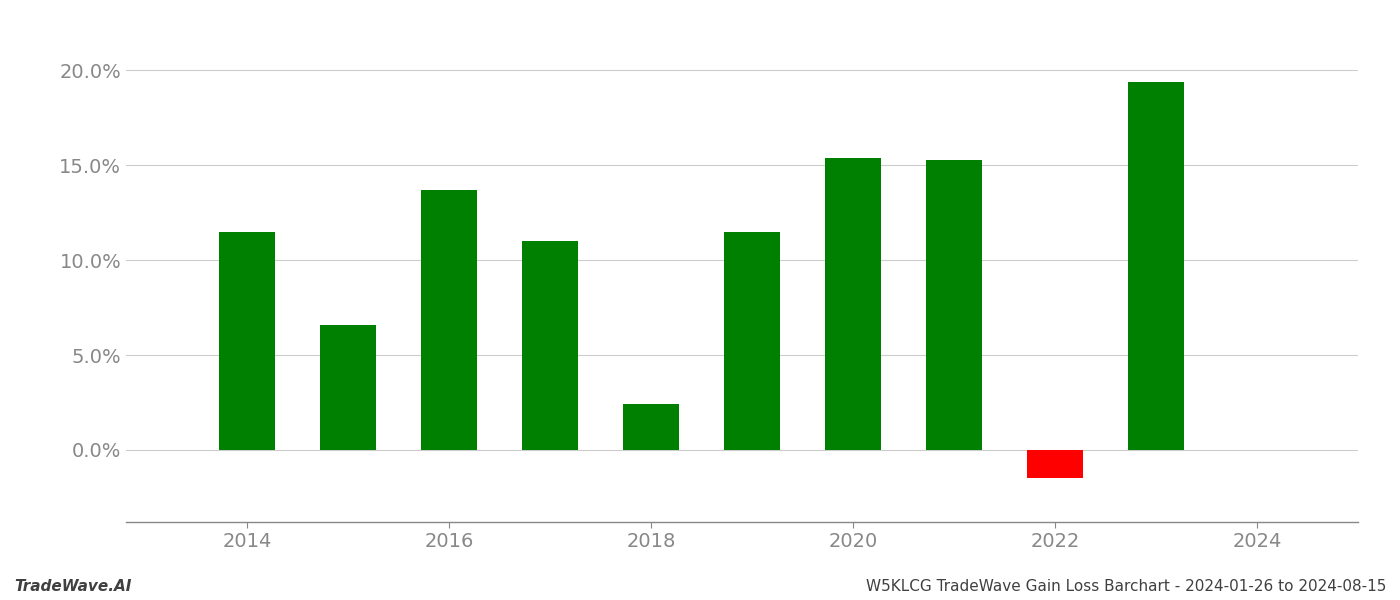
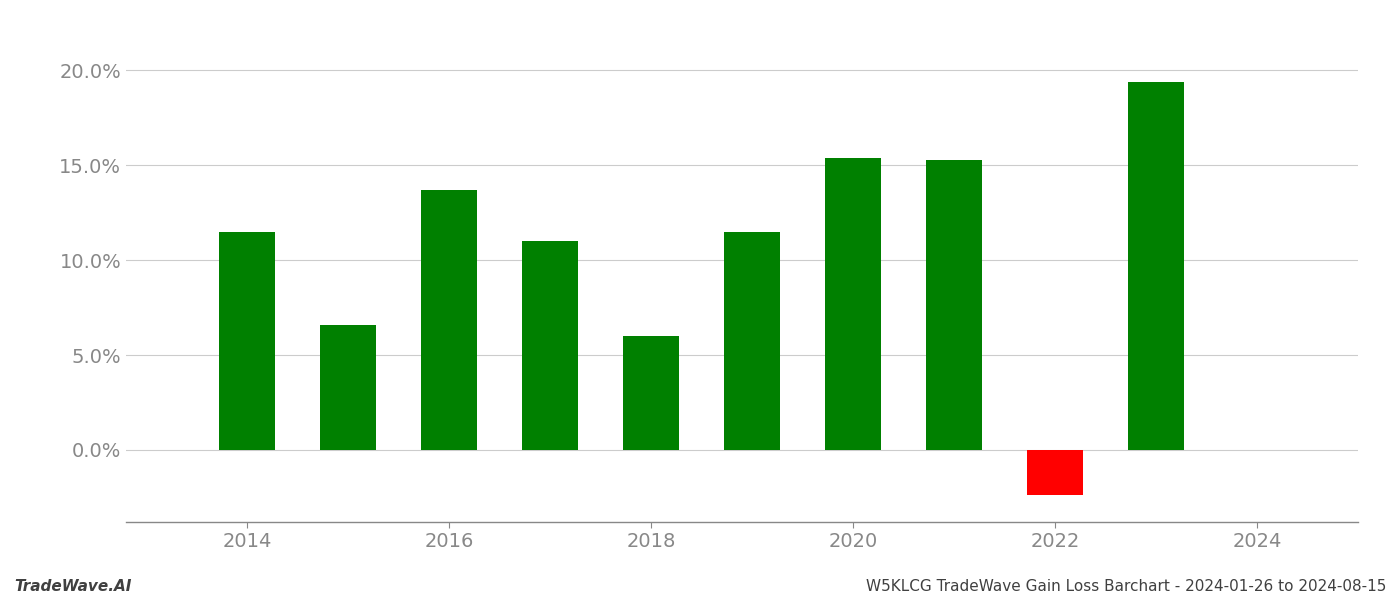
2018: 2.4% -> 6.0%
2022: -1.5% -> -2.4%
